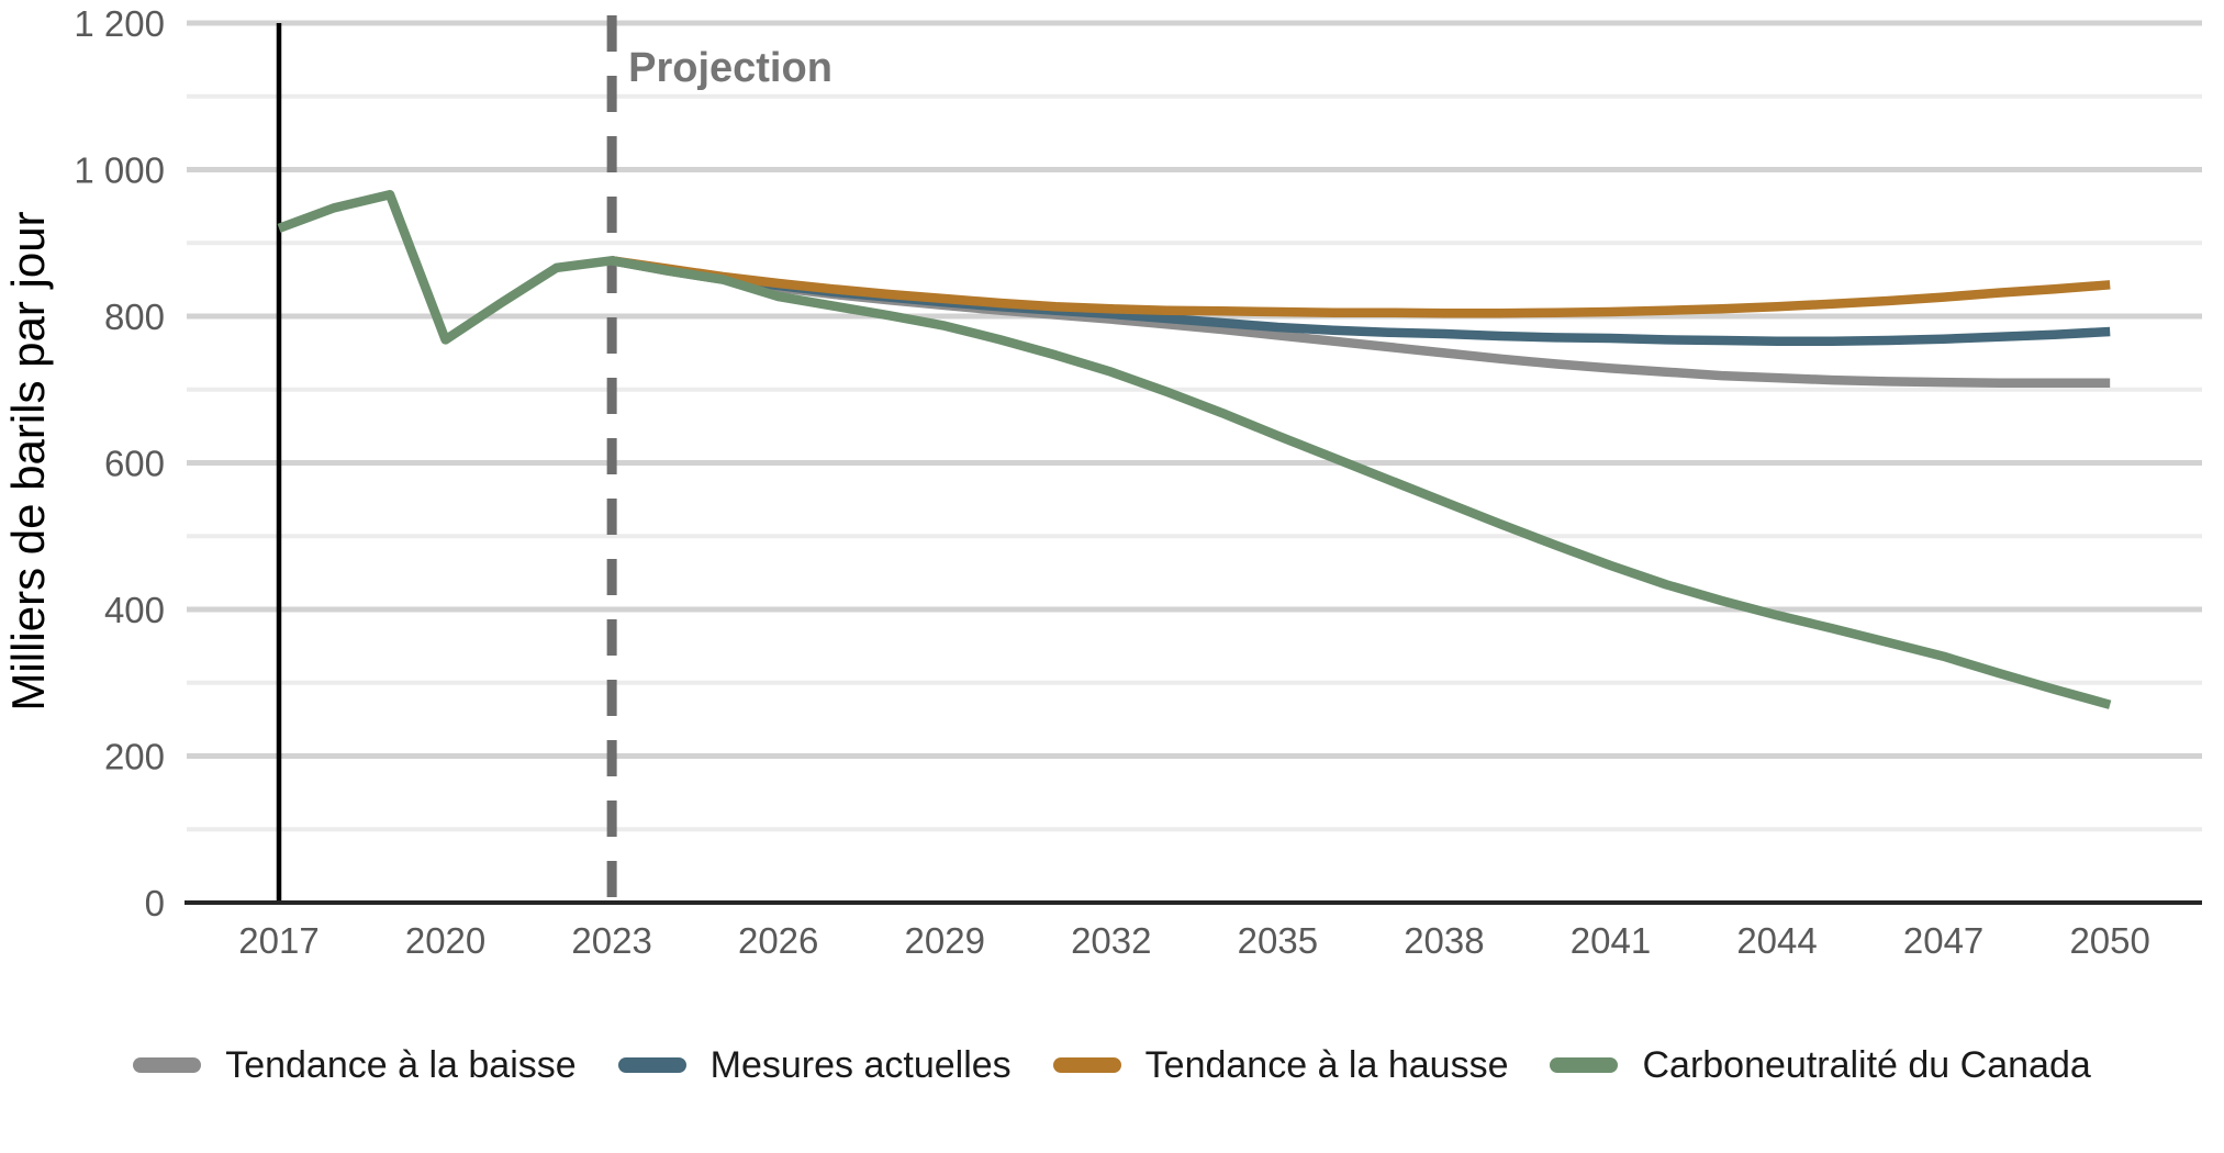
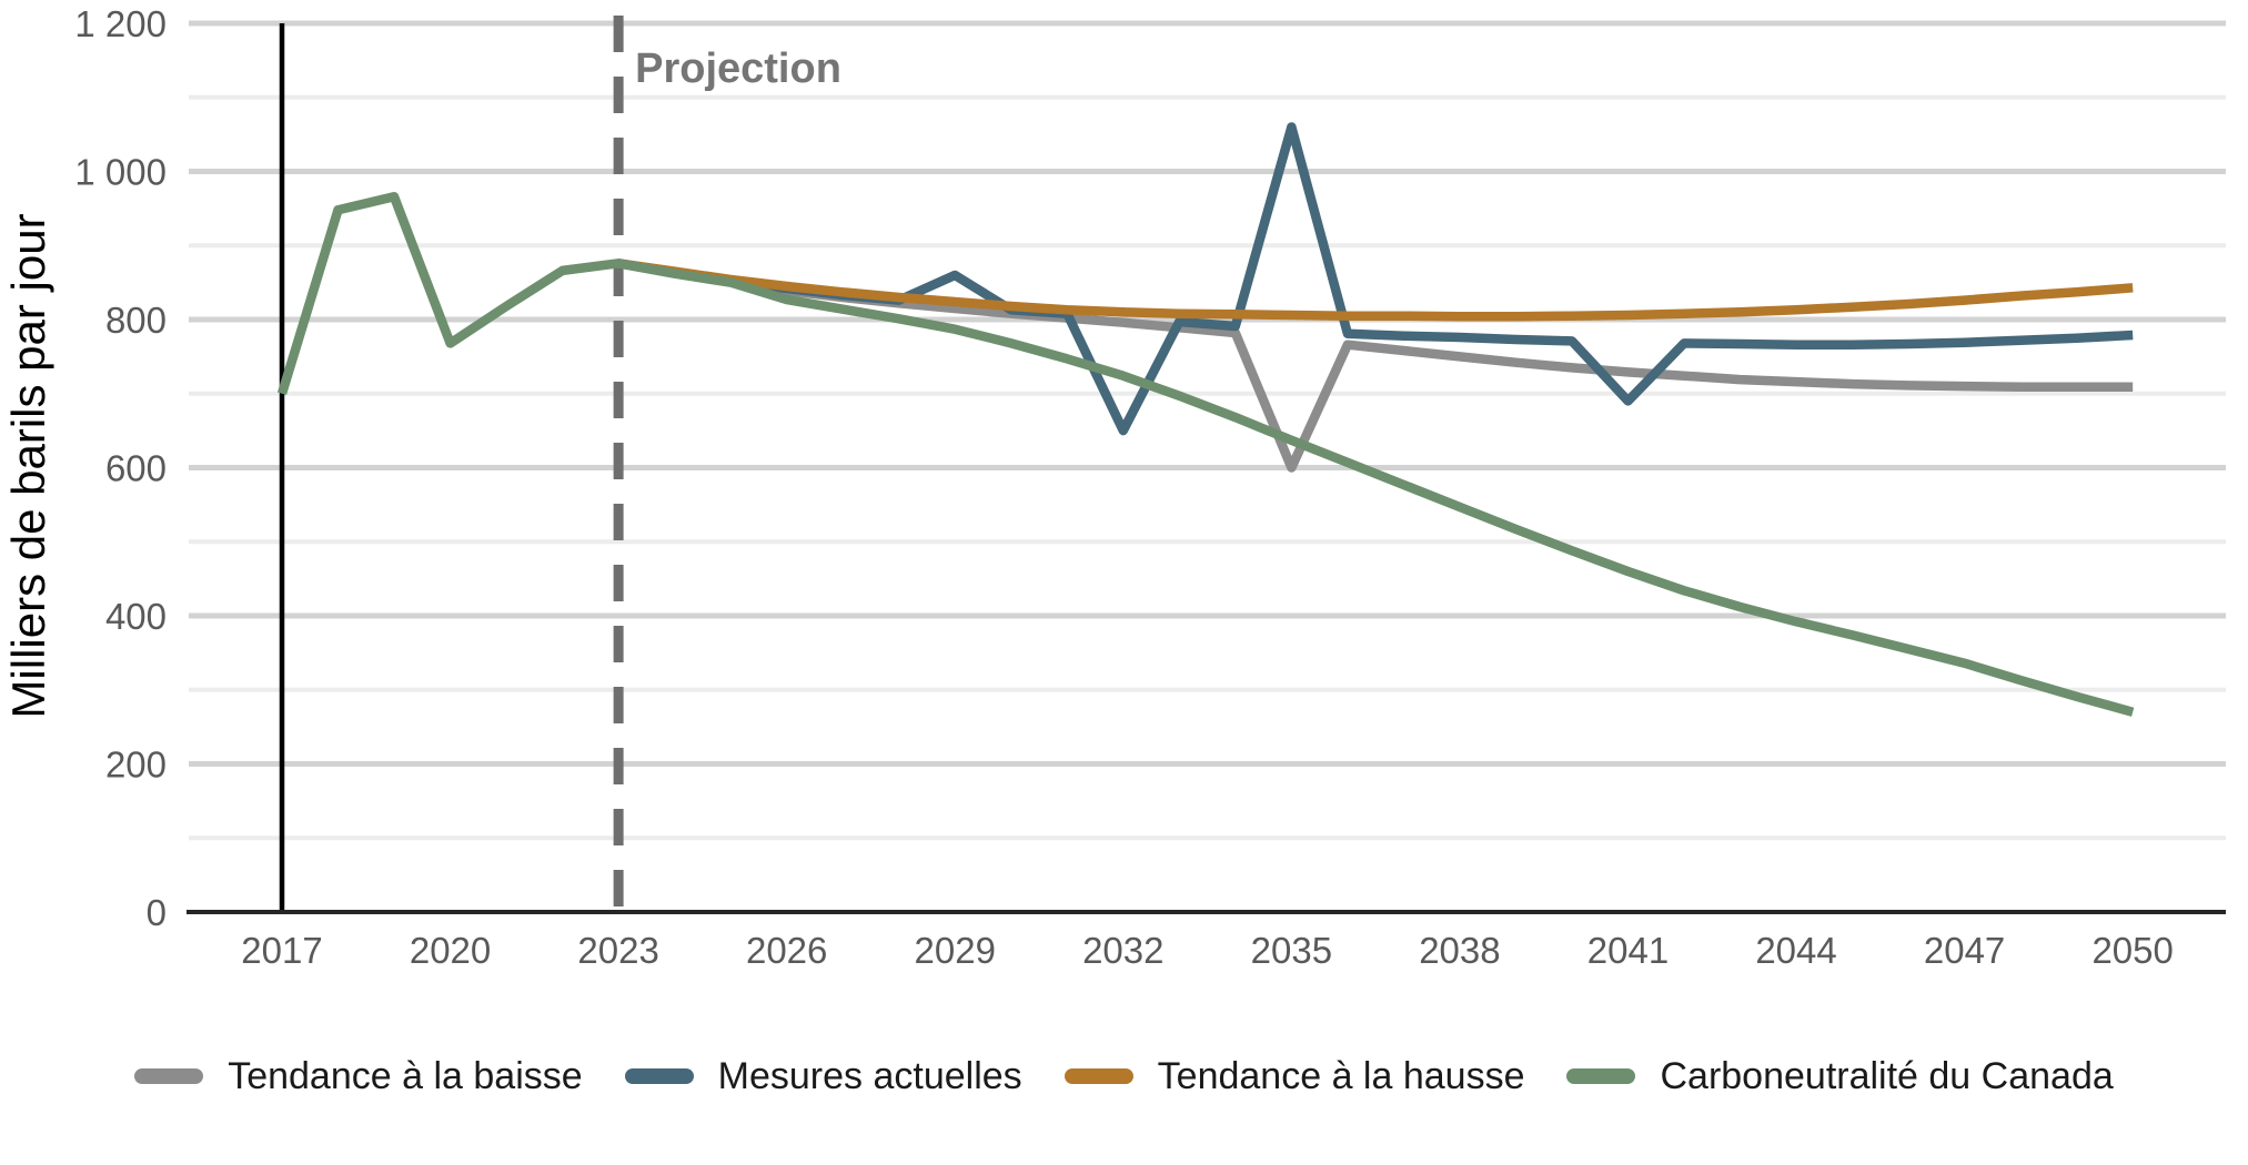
Carboneutralité du Canada/2017: 920 -> 700
Mesures actuelles/2029: 820 -> 860
Mesures actuelles/2032: 800 -> 650
Tendance à la baisse/2035: 770 -> 600
Mesures actuelles/2035: 780 -> 1060
Mesures actuelles/2041: 770 -> 690
